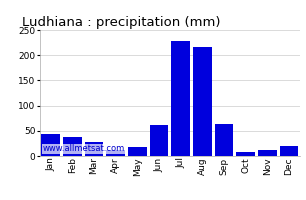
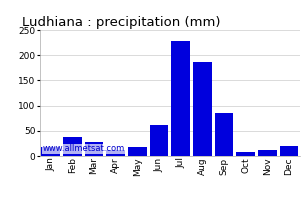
Jan: 44 -> 18
Aug: 216 -> 187
Sep: 64 -> 85
